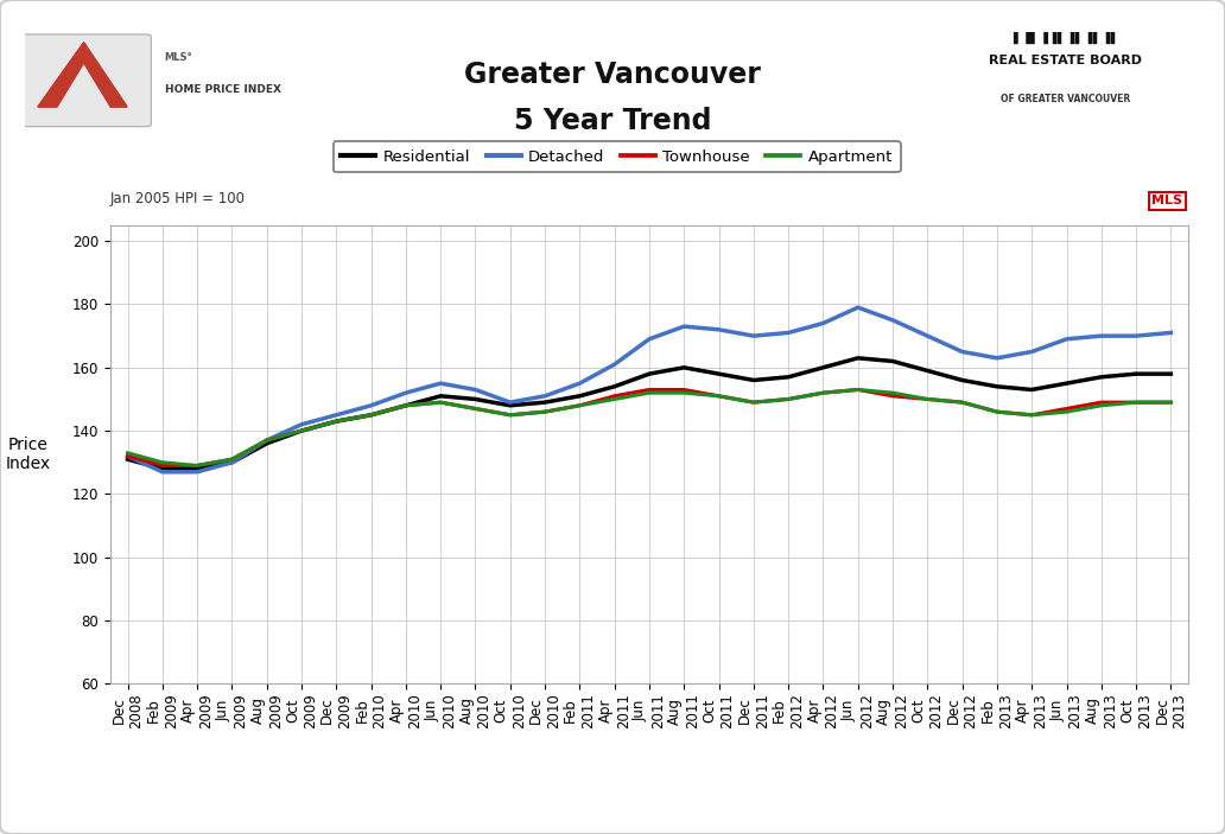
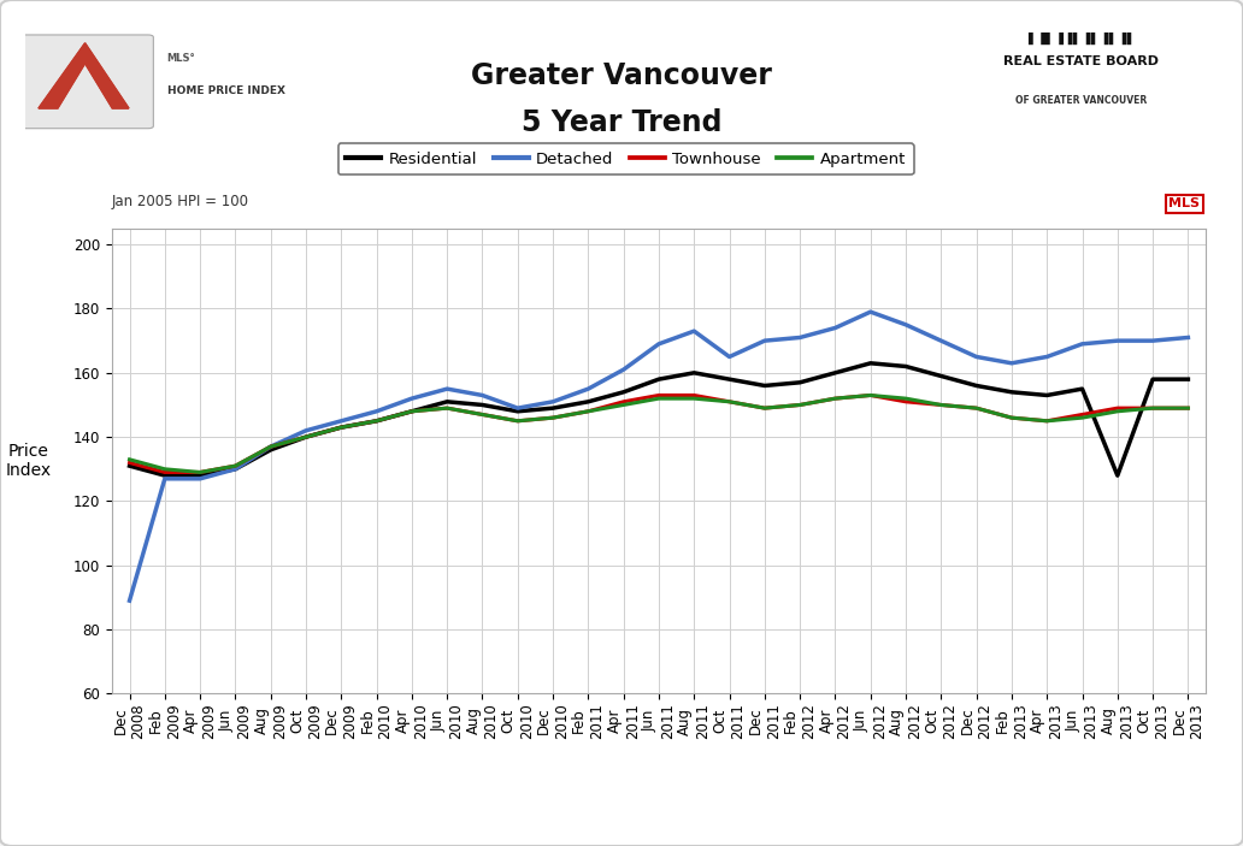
Detached/Dec 2008: 132 -> 89
Detached/Oct 2011: 172 -> 165
Residential/Aug 2013: 157 -> 128
